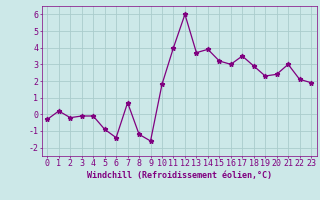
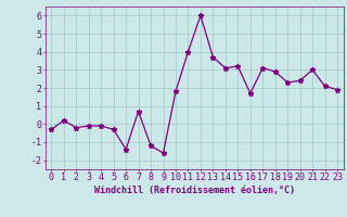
5: -0.9 -> -0.3
14: 3.9 -> 3.1
16: 3.0 -> 1.7
17: 3.5 -> 3.1
